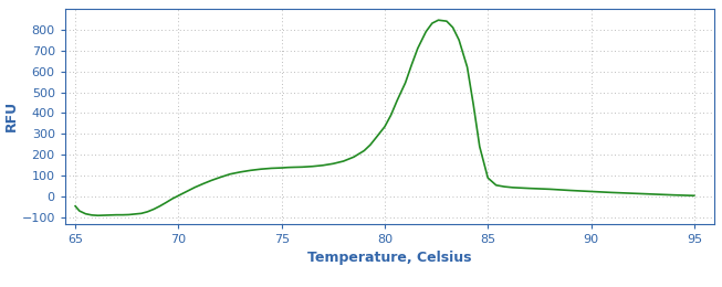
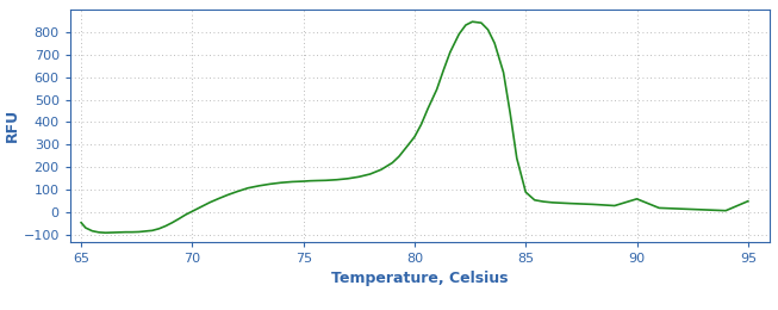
90: 20 -> 60
95: 0 -> 50
